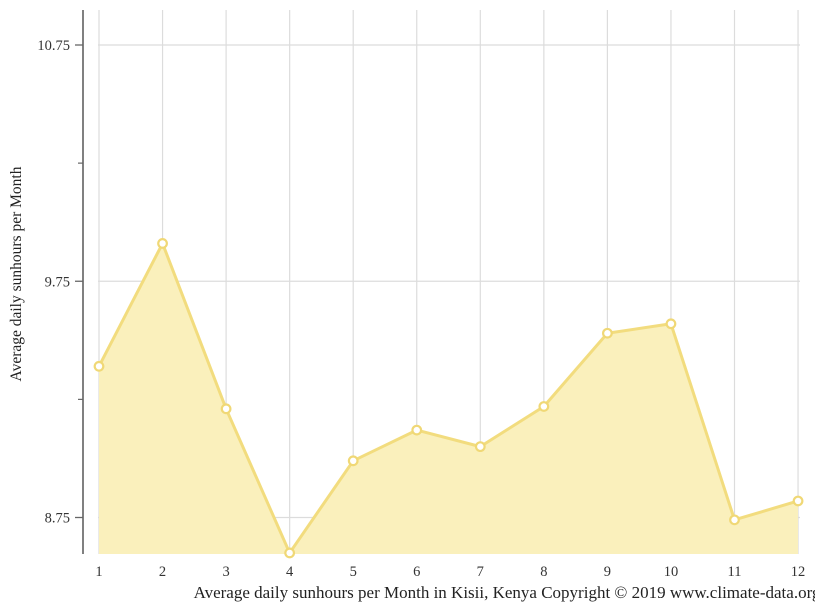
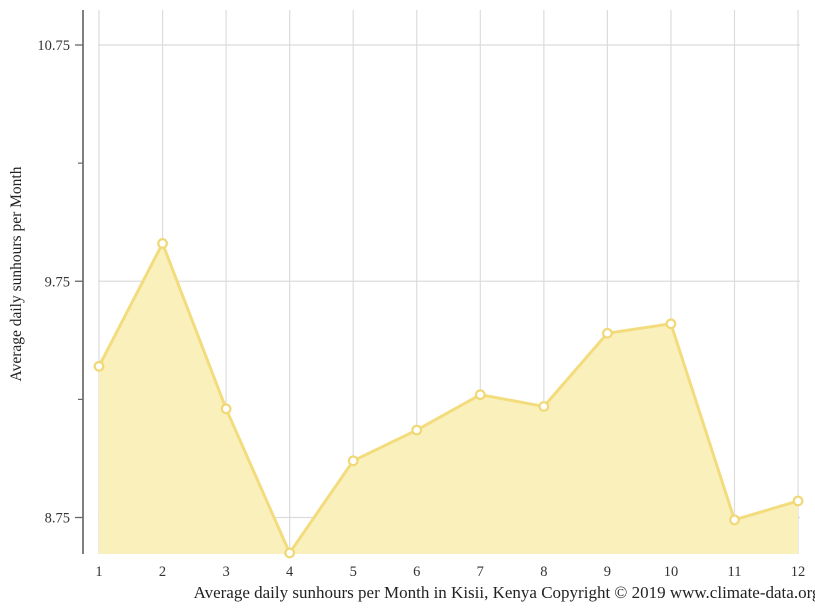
7: 9.05 -> 9.27
